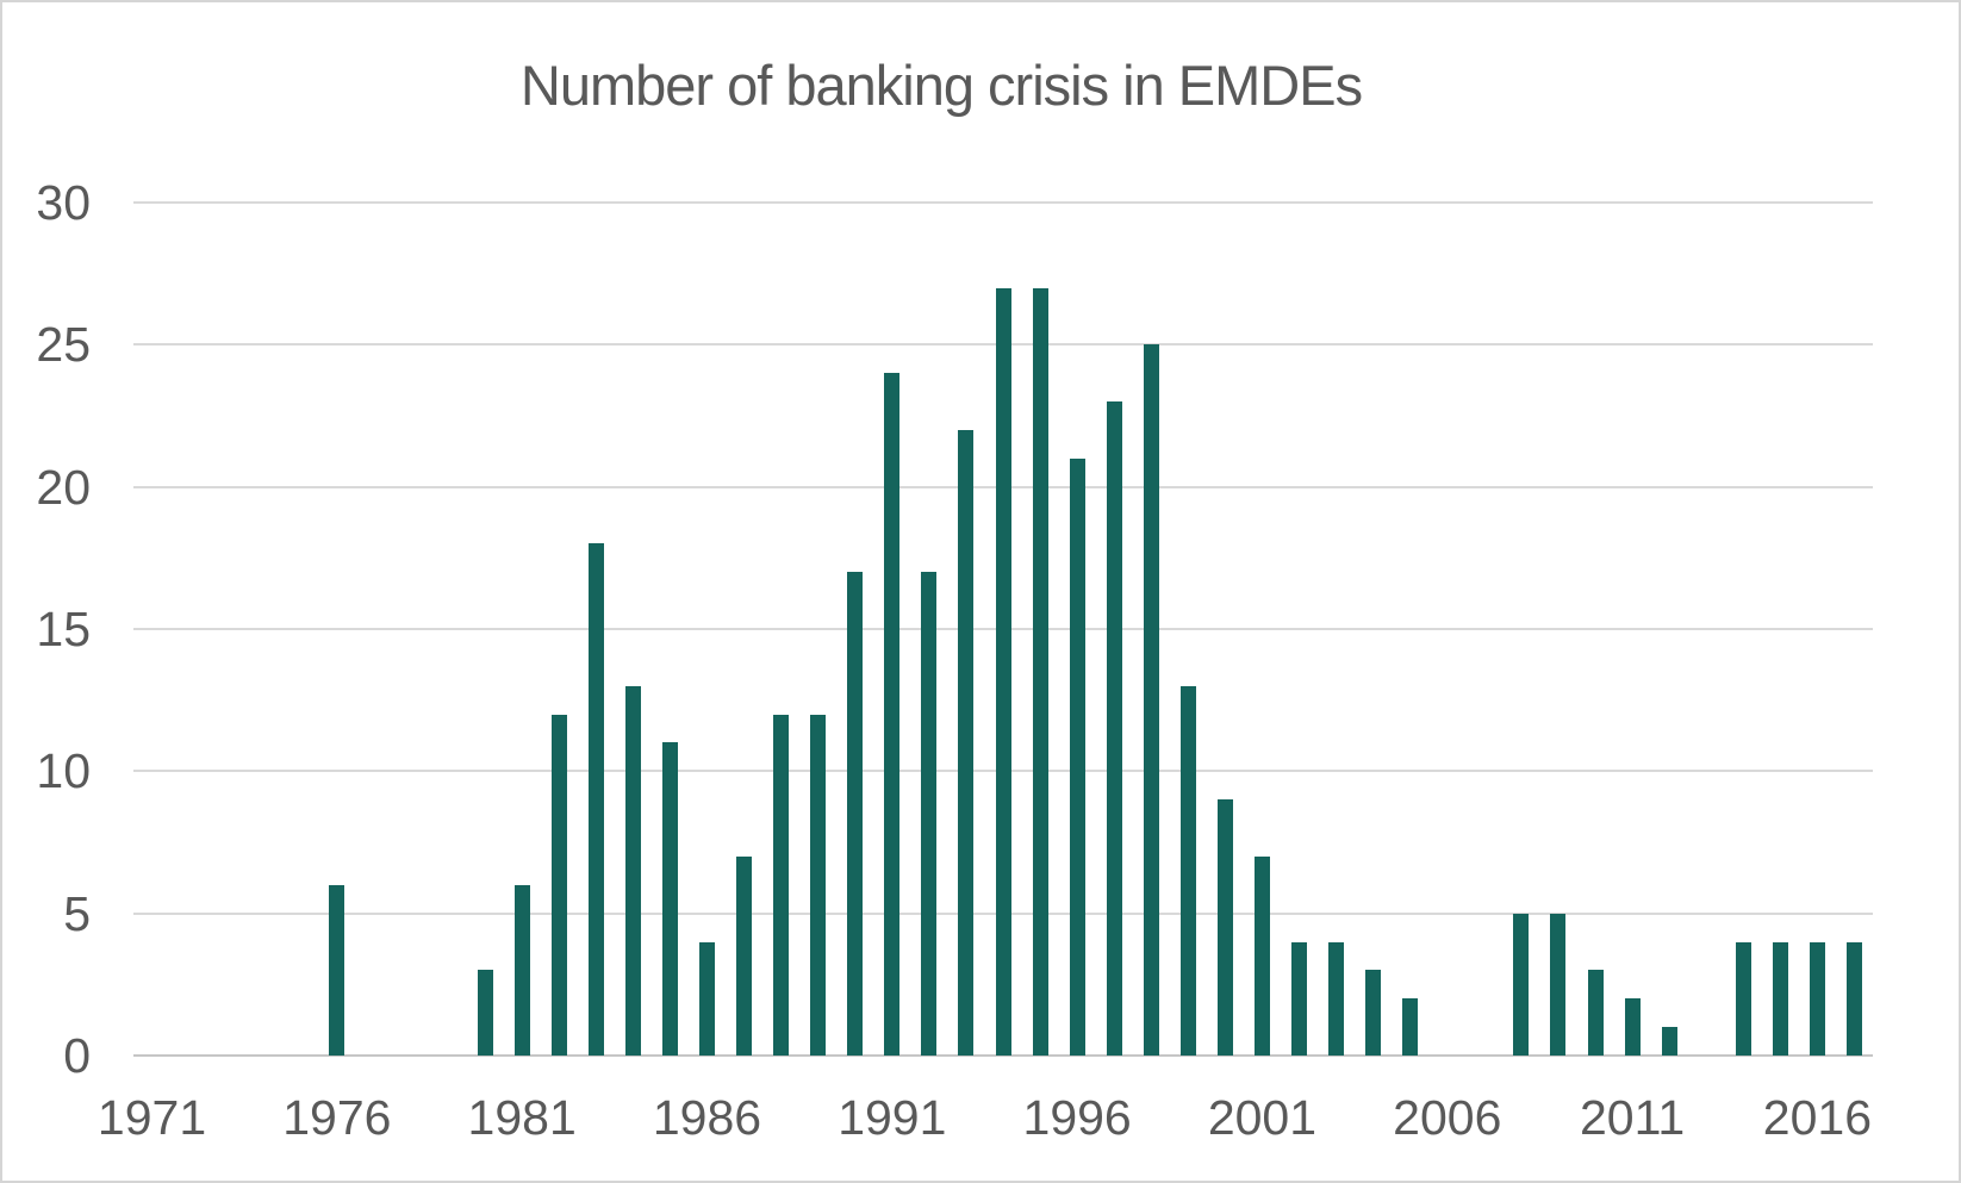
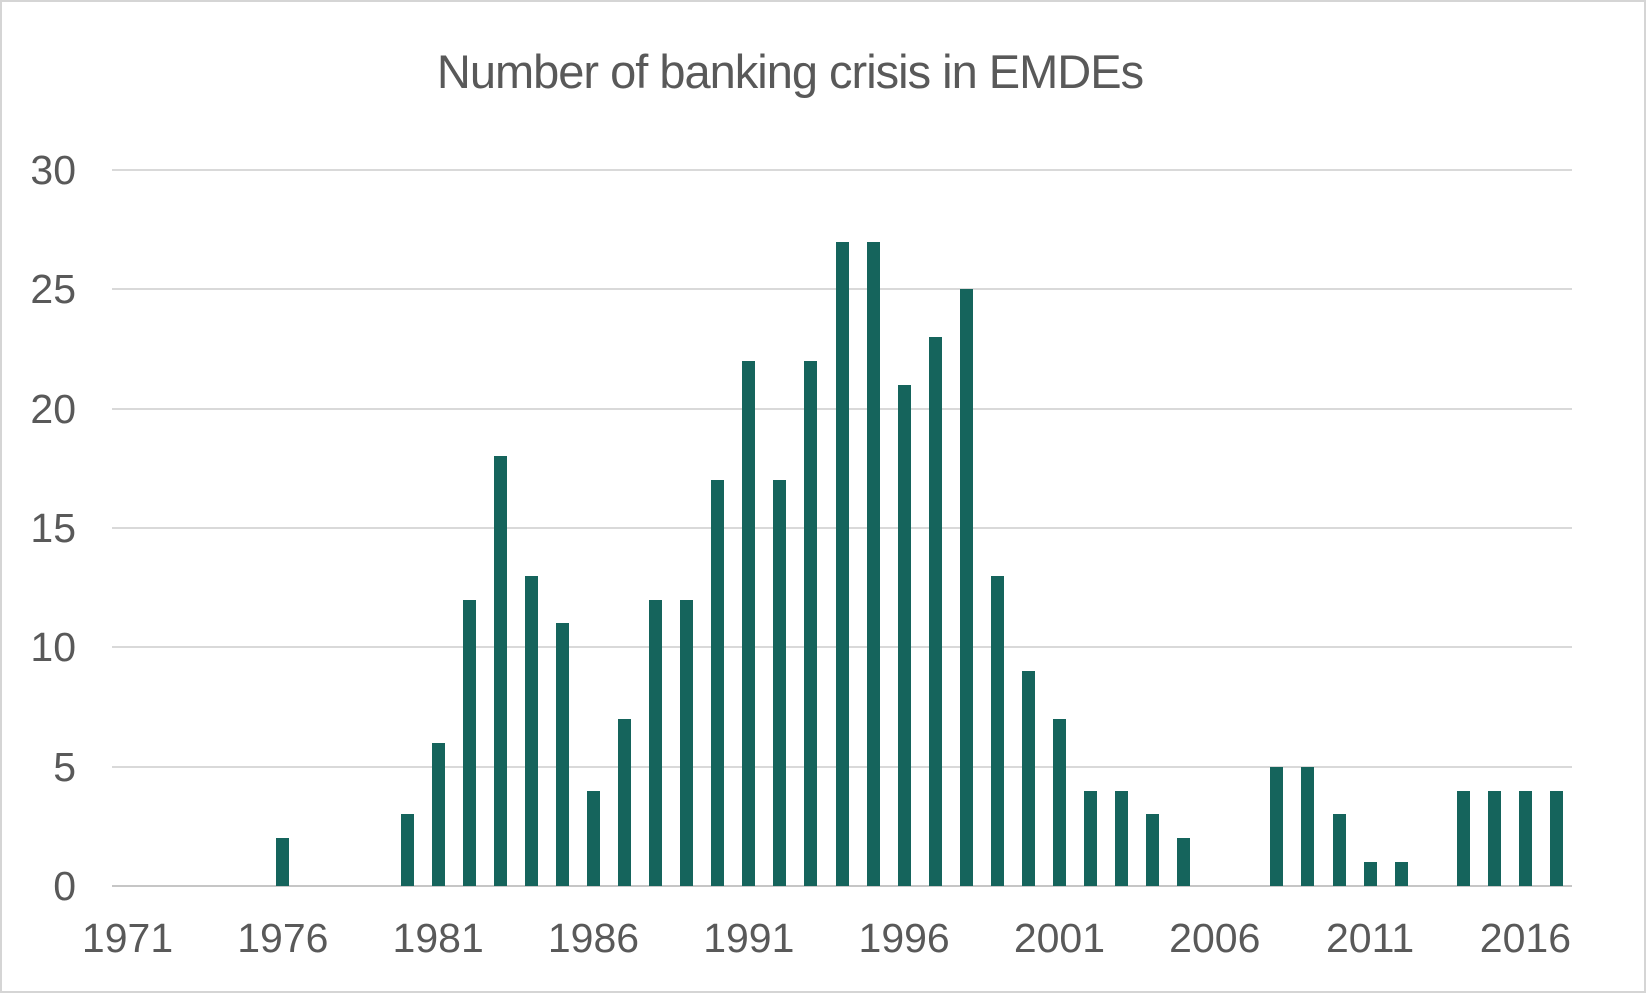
1976: 6 -> 2
1991: 24 -> 22
2011: 2 -> 1
